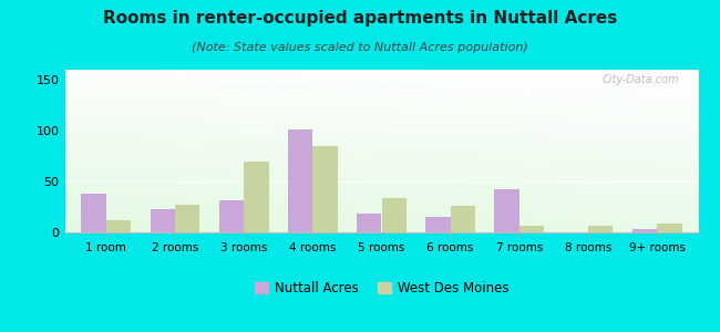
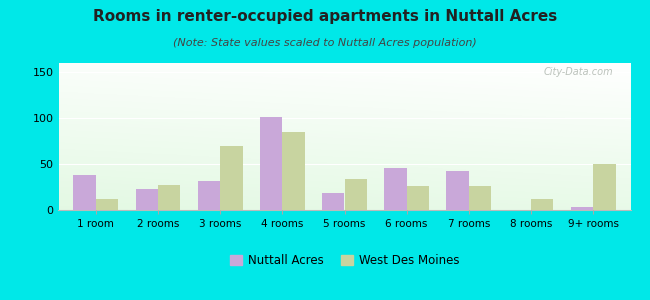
Nuttall Acres/6 rooms: 15 -> 46
West Des Moines/7 rooms: 6 -> 26
West Des Moines/8 rooms: 6 -> 12
West Des Moines/9+ rooms: 9 -> 50
